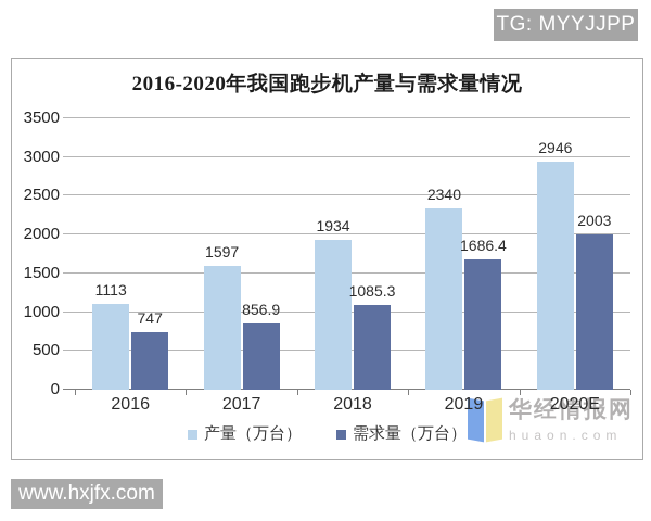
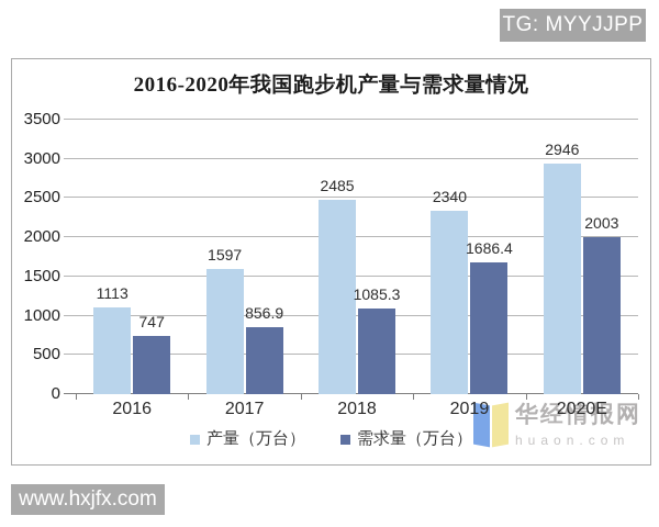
产量（万台）/2018: 1934 -> 2485
